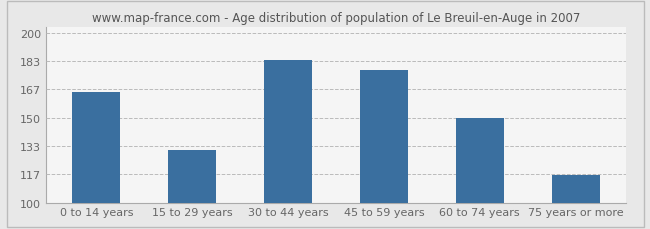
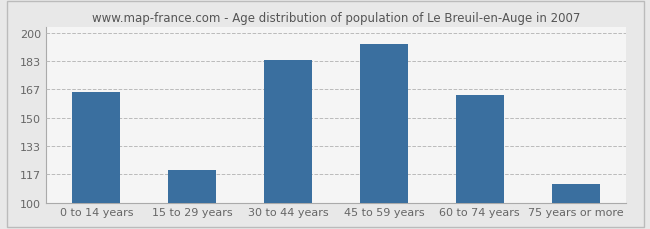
15 to 29 years: 131 -> 119
45 to 59 years: 178 -> 193
60 to 74 years: 150 -> 163
75 years or more: 116 -> 111
